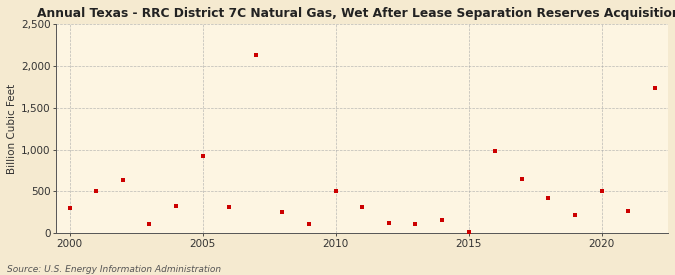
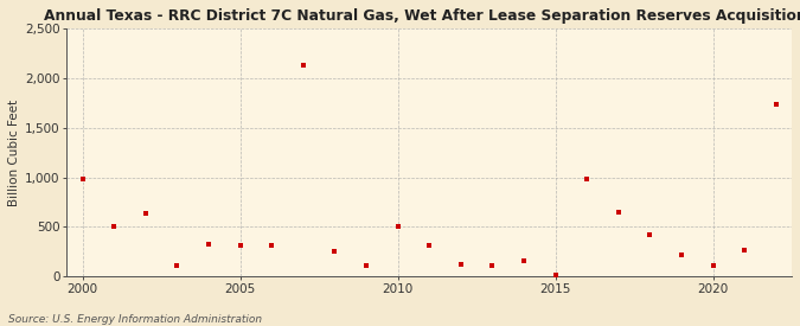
2000: 300 -> 980
2005: 920 -> 320
2020: 500 -> 100
